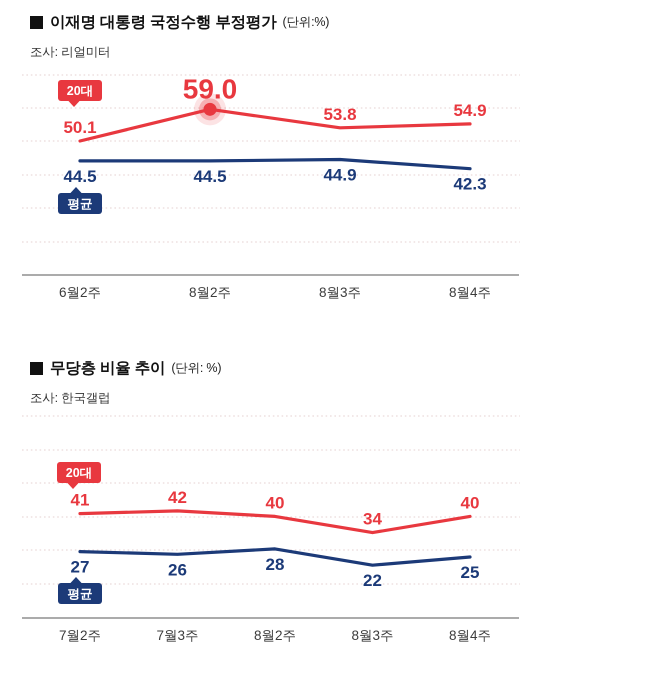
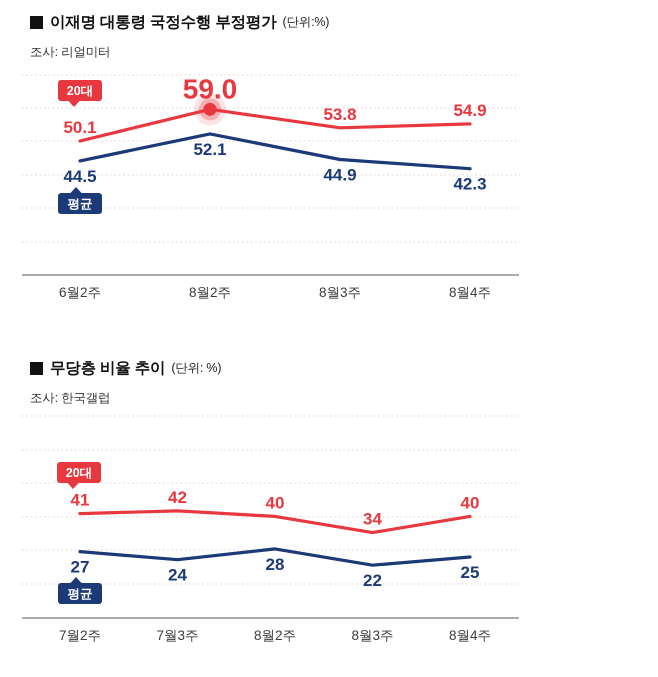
이재명 대통령 국정수행 부정평가/평균/8월2주: 44.5 -> 52.1
무당층 비율 추이/평균/7월3주: 26 -> 24
